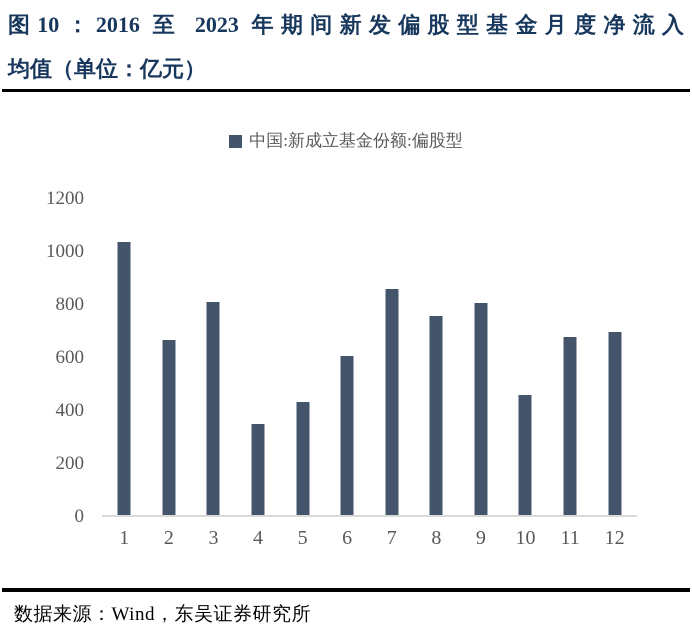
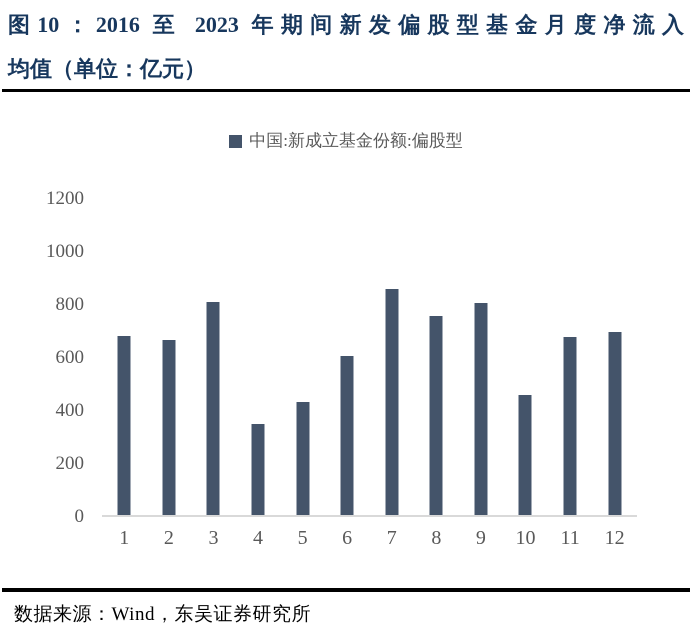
1: 1040 -> 680
